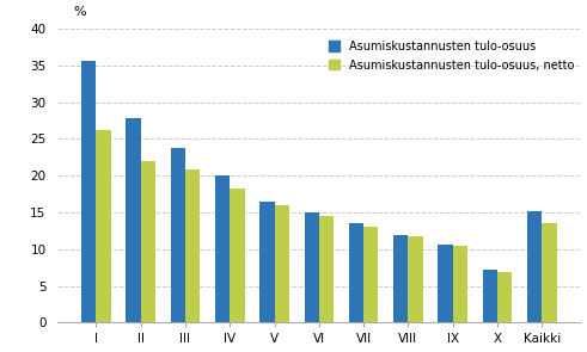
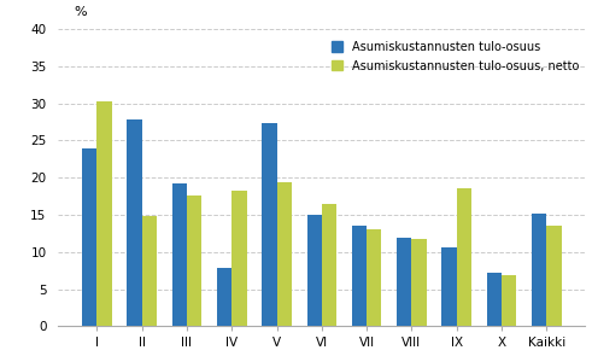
Asumiskustannusten tulo-osuus/I: 35.7 -> 24.0
Asumiskustannusten tulo-osuus, netto/I: 26.2 -> 30.2
Asumiskustannusten tulo-osuus, netto/II: 22.0 -> 14.8
Asumiskustannusten tulo-osuus/III: 23.8 -> 19.2
Asumiskustannusten tulo-osuus, netto/III: 20.8 -> 17.6
Asumiskustannusten tulo-osuus/IV: 20.0 -> 7.8
Asumiskustannusten tulo-osuus/V: 16.5 -> 27.4
Asumiskustannusten tulo-osuus, netto/V: 16.0 -> 19.4
Asumiskustannusten tulo-osuus, netto/VI: 14.6 -> 16.4
Asumiskustannusten tulo-osuus, netto/IX: 10.5 -> 18.6
